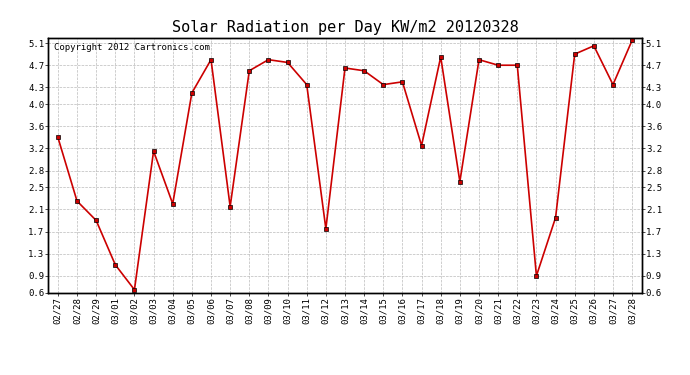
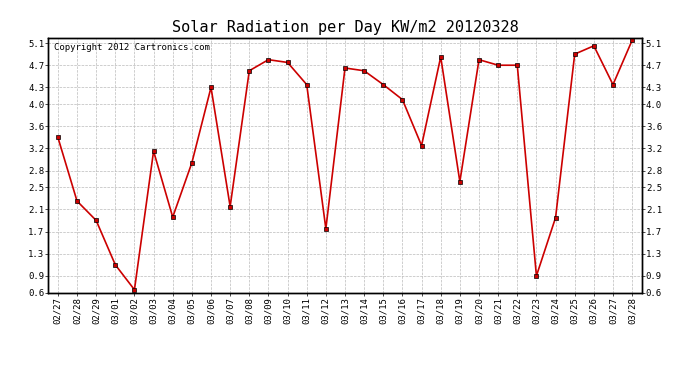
03/04: 2.20 -> 1.96
03/05: 4.20 -> 2.94
03/06: 4.80 -> 4.30
03/16: 4.40 -> 4.08
